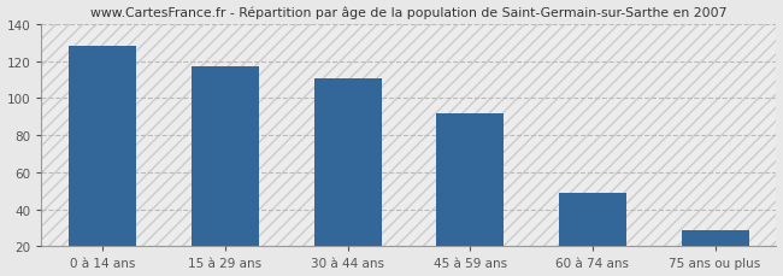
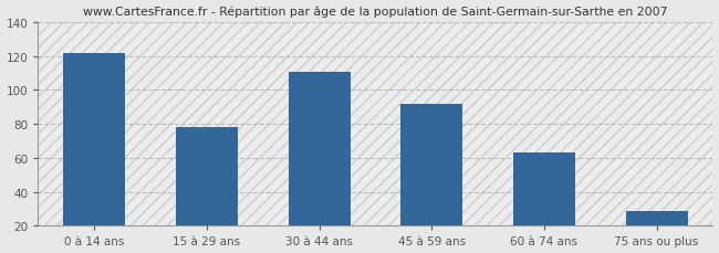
0 à 14 ans: 128 -> 122
15 à 29 ans: 117 -> 78
60 à 74 ans: 49 -> 63
